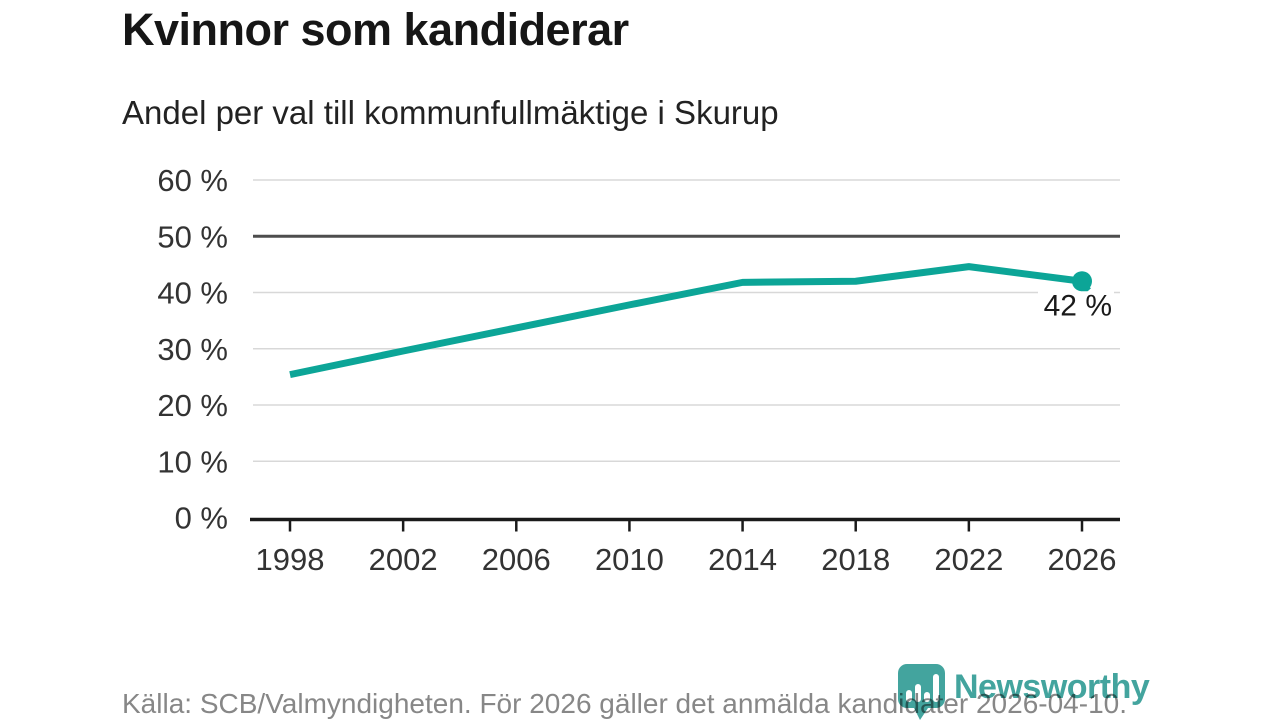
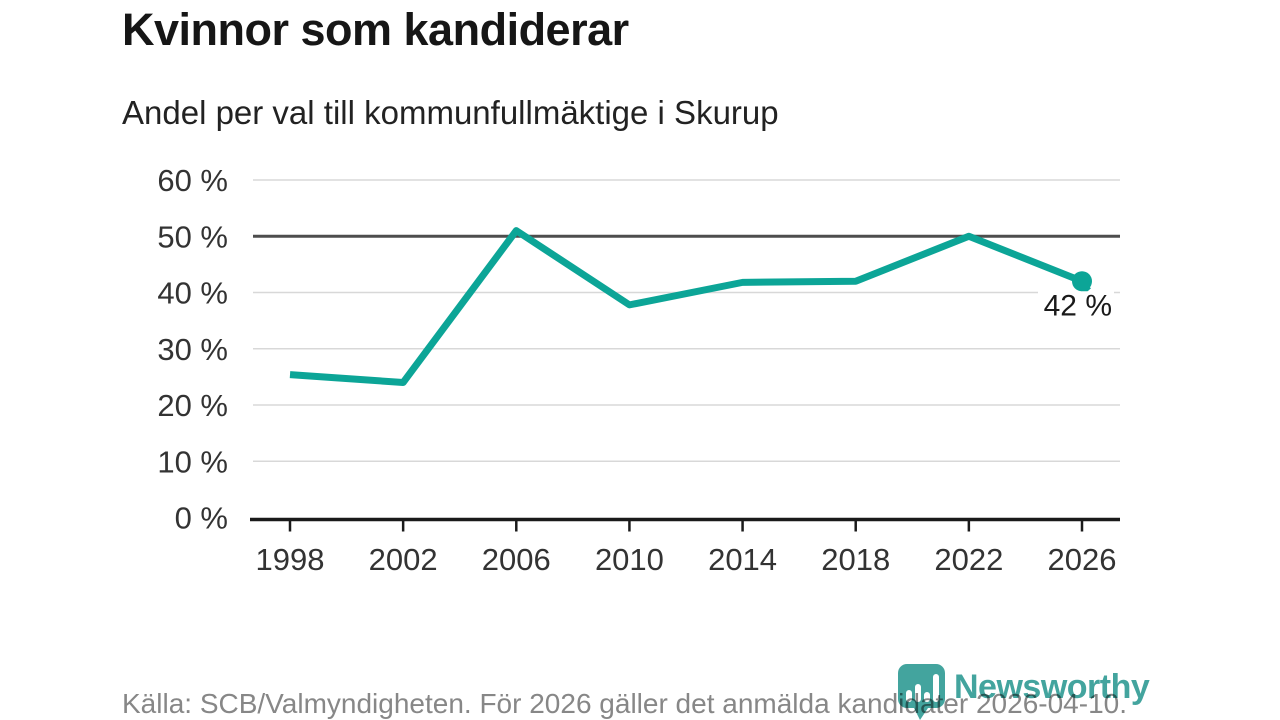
2002: 30% -> 24%
2006: 34% -> 51%
2022: 45% -> 50%
